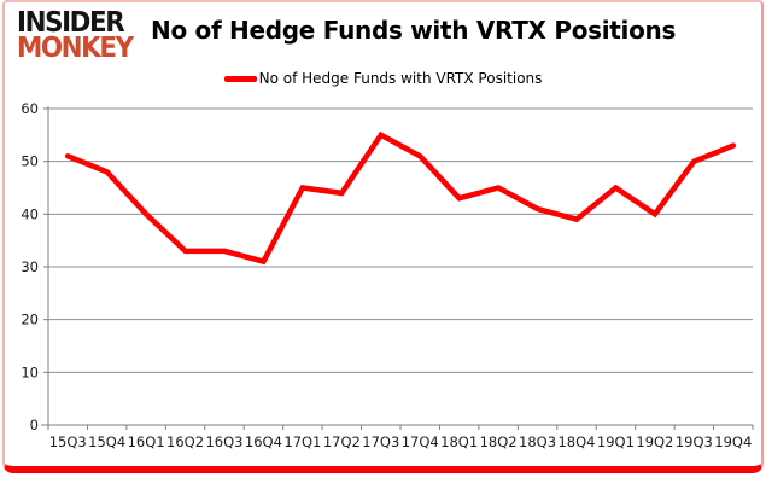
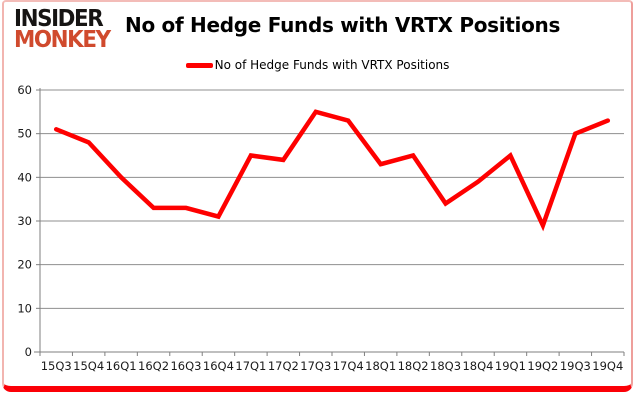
17Q4: 51 -> 53
18Q3: 41 -> 34
19Q2: 40 -> 29
